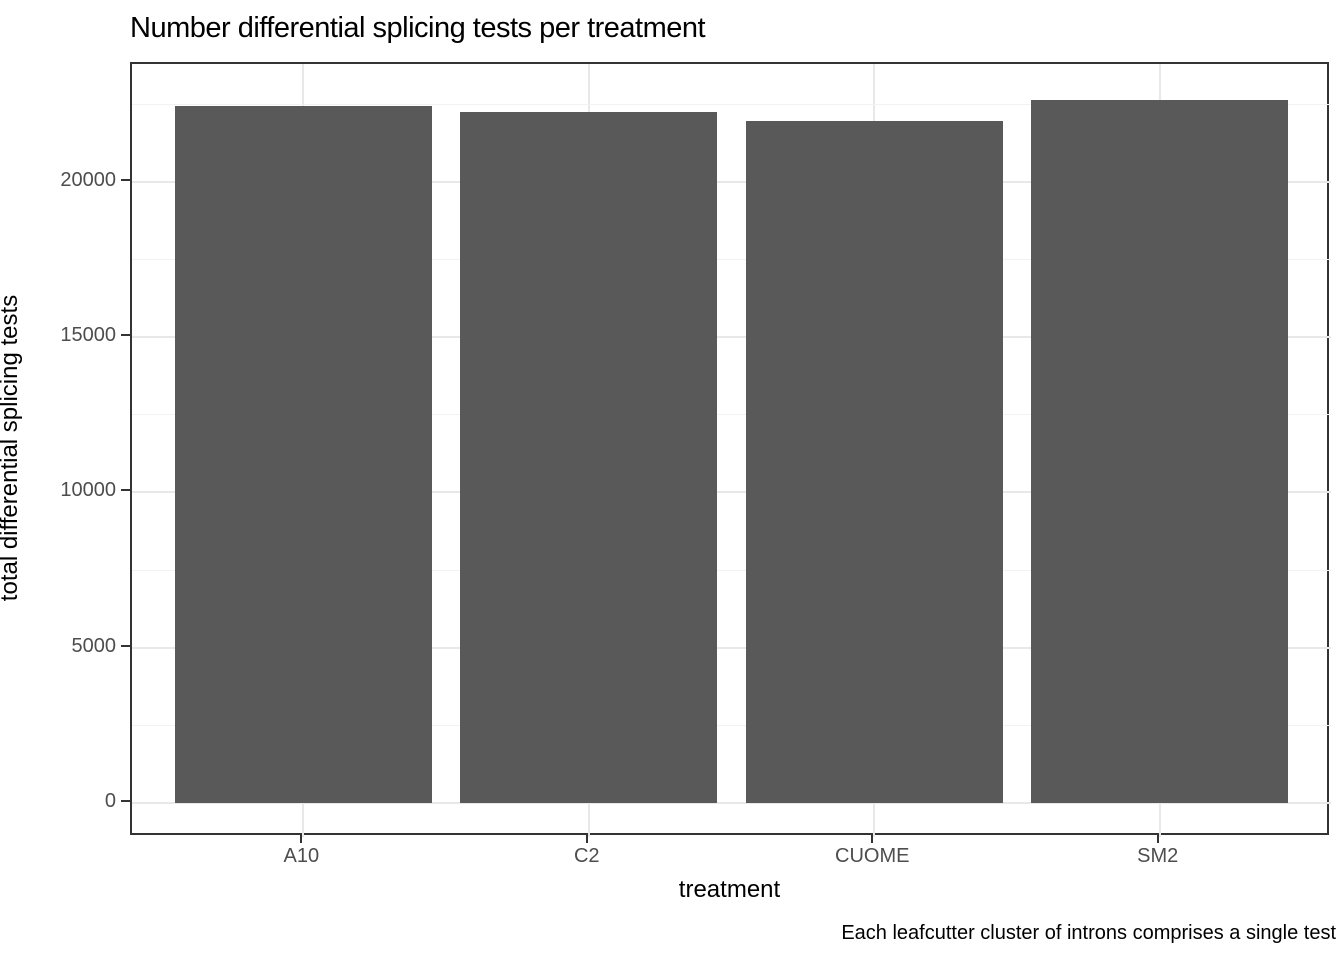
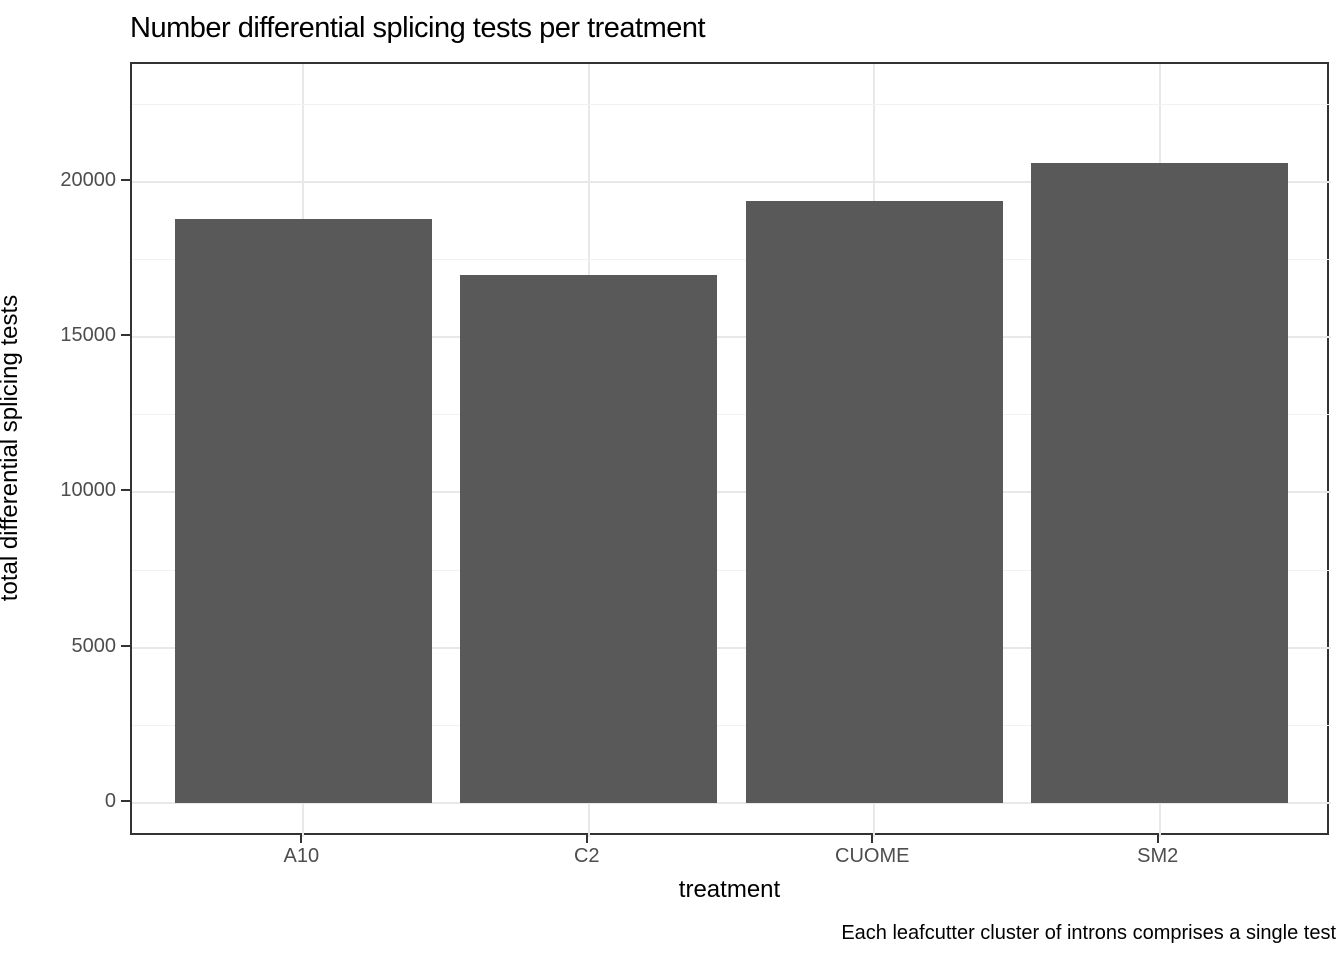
A10: 22400 -> 18800
C2: 22200 -> 17000
CUOME: 22000 -> 19400
SM2: 22600 -> 20600
